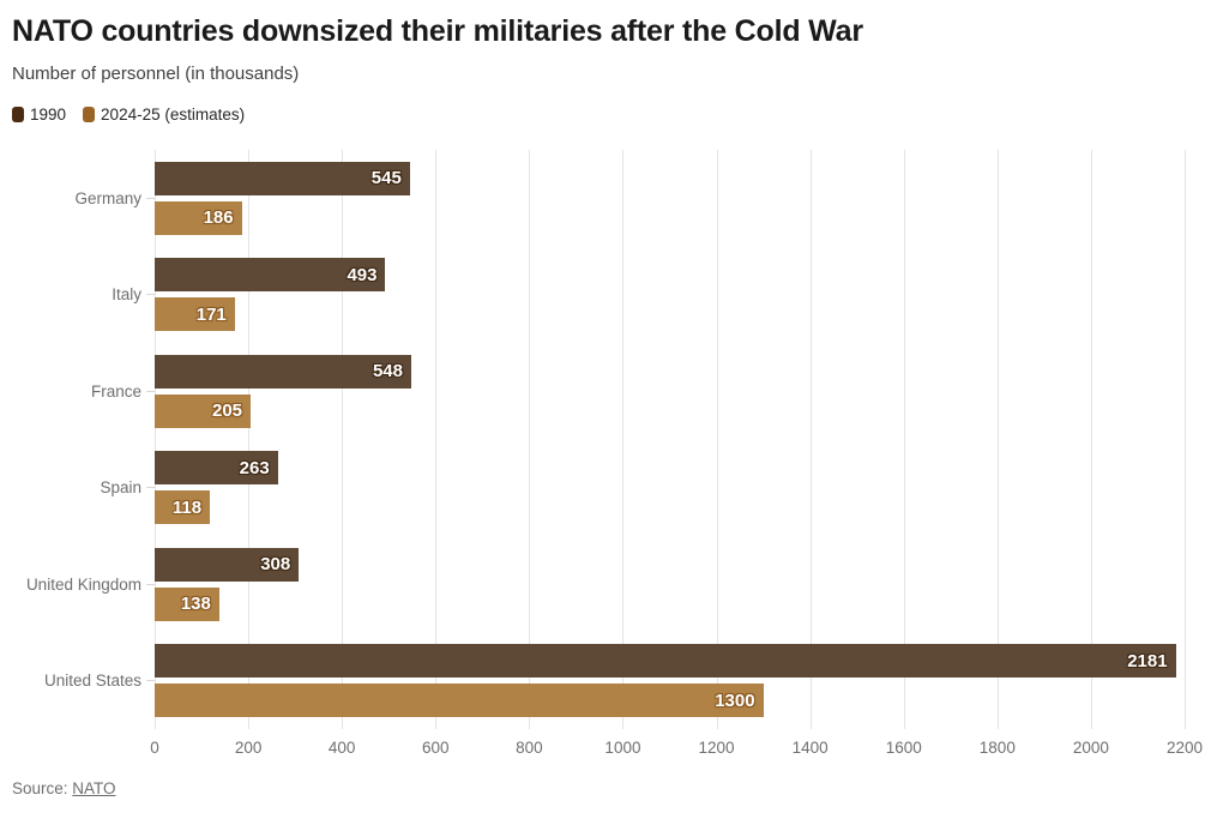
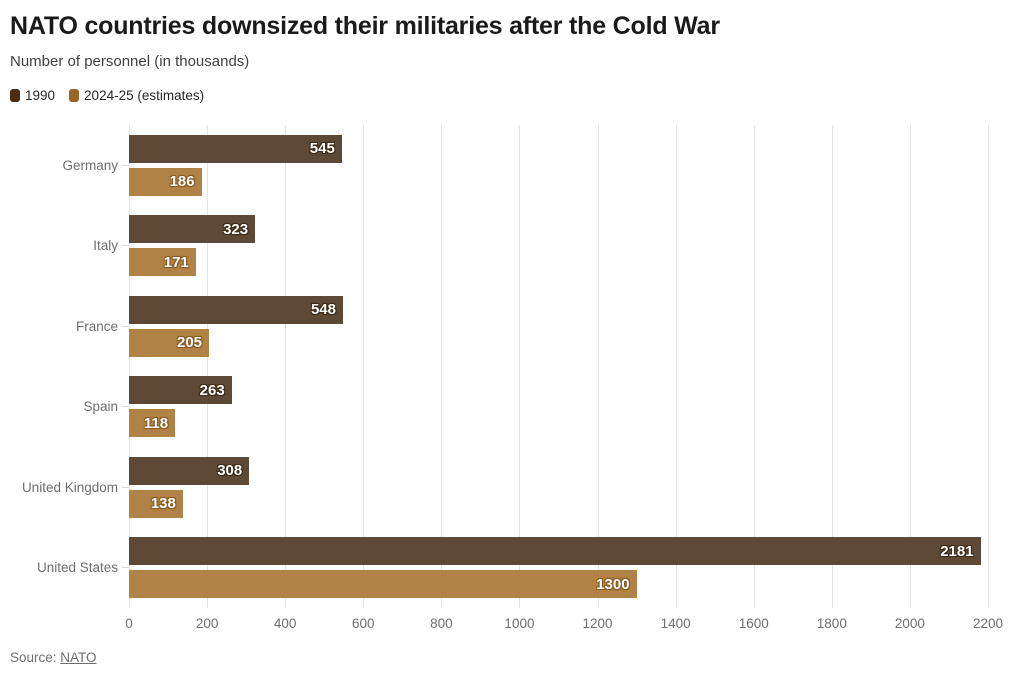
1990/Italy: 493 -> 323
